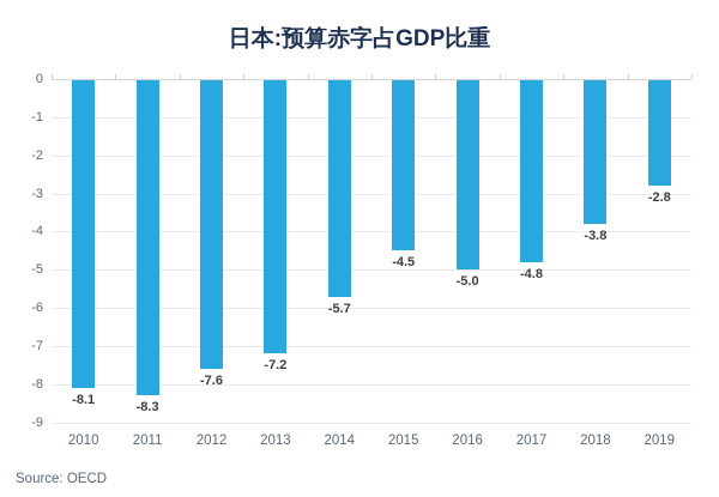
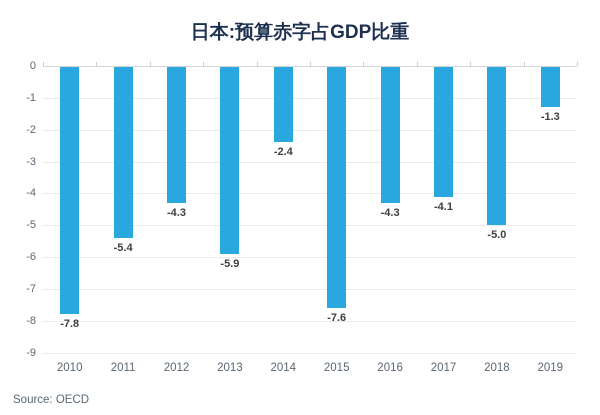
2010: -8.1 -> -7.8
2011: -8.3 -> -5.4
2012: -7.6 -> -4.3
2013: -7.2 -> -5.9
2014: -5.7 -> -2.4
2015: -4.5 -> -7.6
2016: -5.0 -> -4.3
2017: -4.8 -> -4.1
2018: -3.8 -> -5.0
2019: -2.8 -> -1.3
